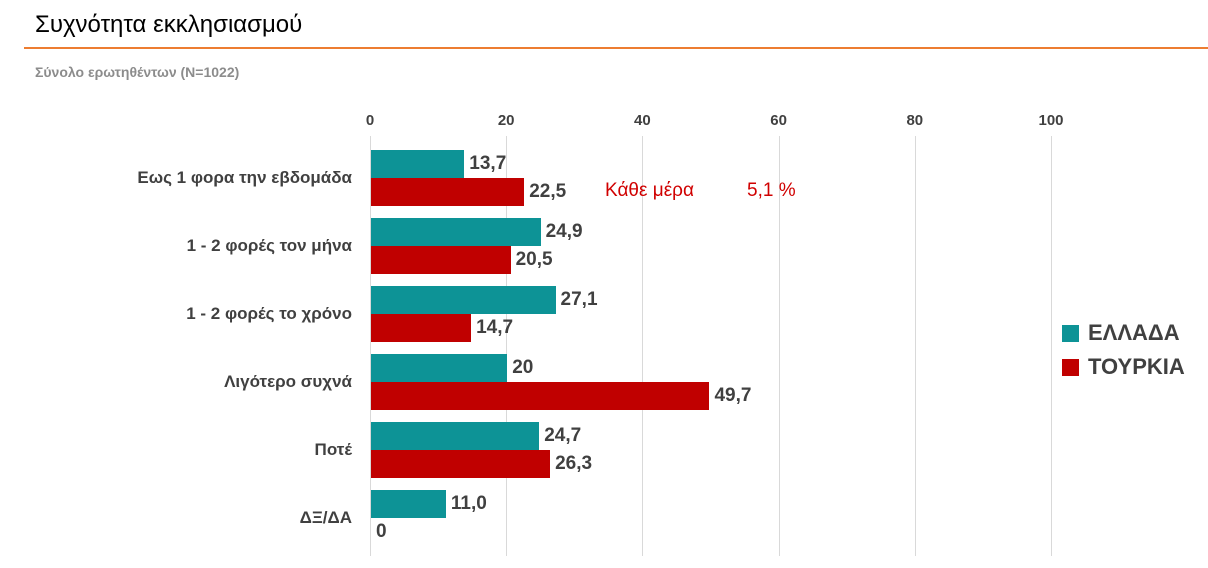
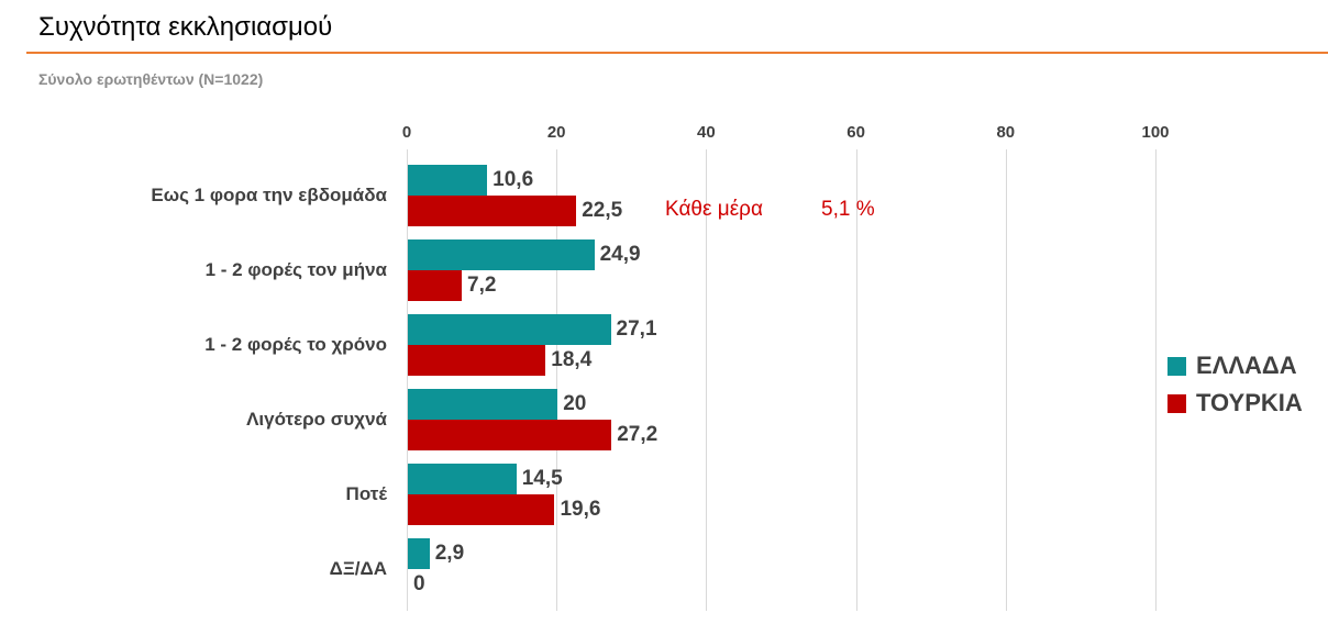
ΕΛΛΑΔΑ/Εως 1 φορα την εβδομάδα: 13,7 -> 10,6
ΤΟΥΡΚΙΑ/1 - 2 φορές τον μήνα: 20,5 -> 7,2
ΤΟΥΡΚΙΑ/1 - 2 φορές το χρόνο: 14,7 -> 18,4
ΤΟΥΡΚΙΑ/Λιγότερο συχνά: 49,7 -> 27,2
ΕΛΛΑΔΑ/Ποτέ: 24,7 -> 14,5
ΤΟΥΡΚΙΑ/Ποτέ: 26,3 -> 19,6
ΕΛΛΑΔΑ/ΔΞ/ΔΑ: 11,0 -> 2,9
